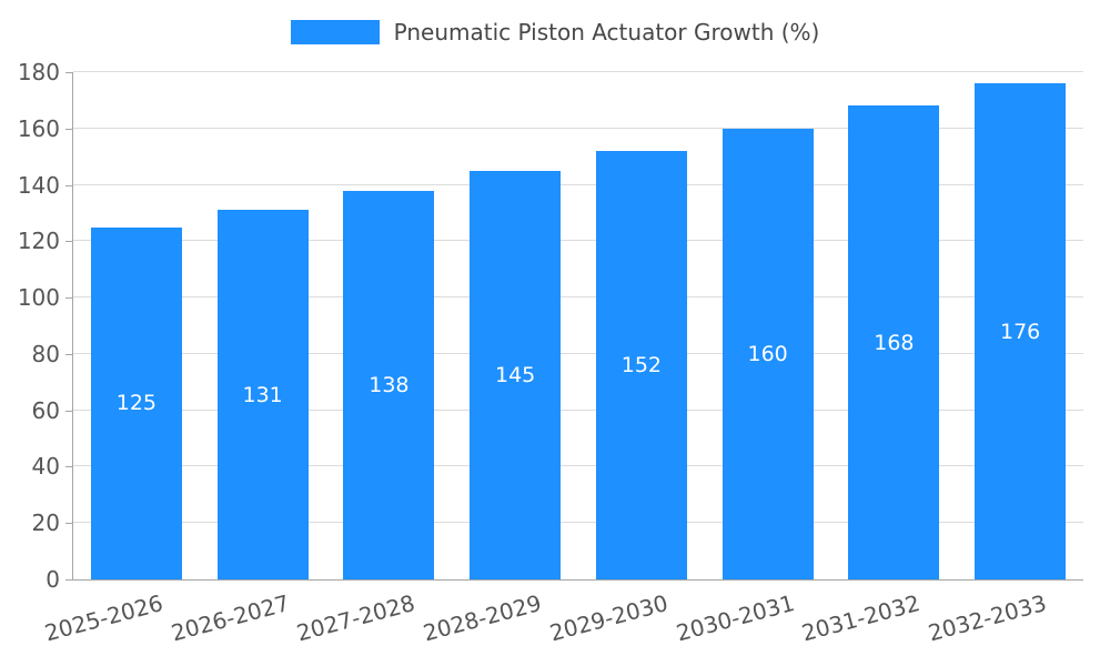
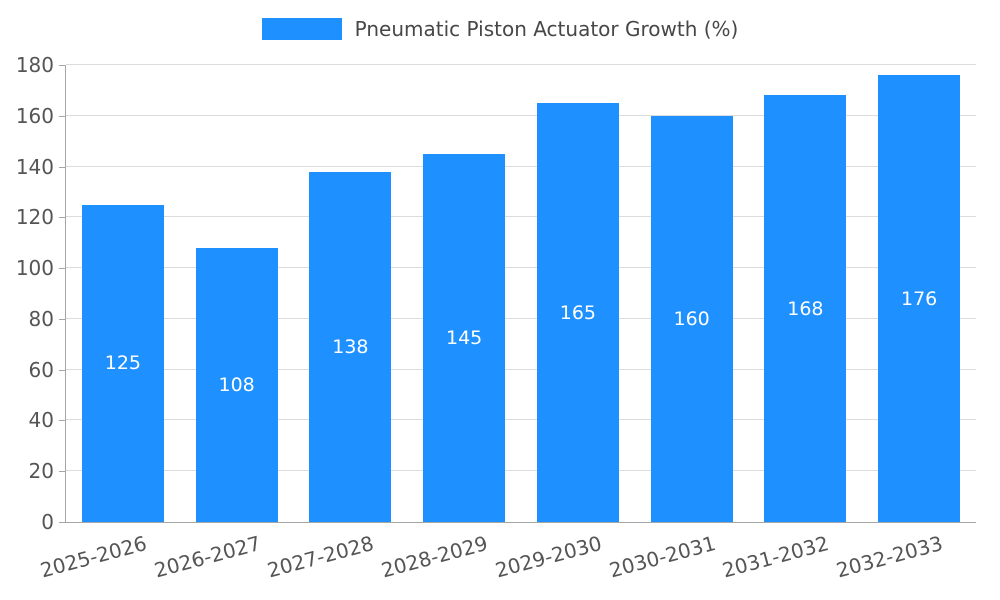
2026-2027: 131 -> 108
2029-2030: 152 -> 165
